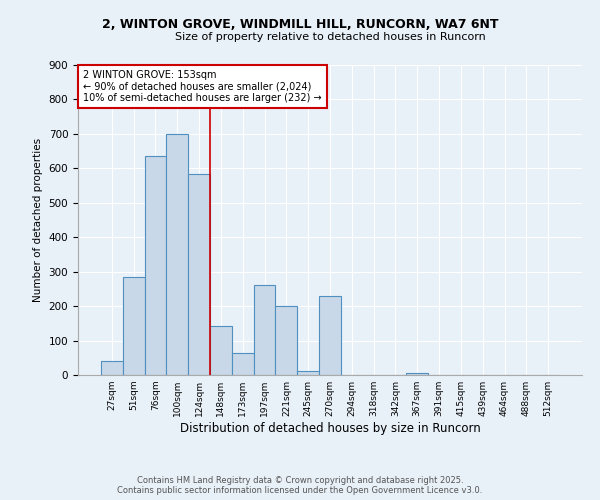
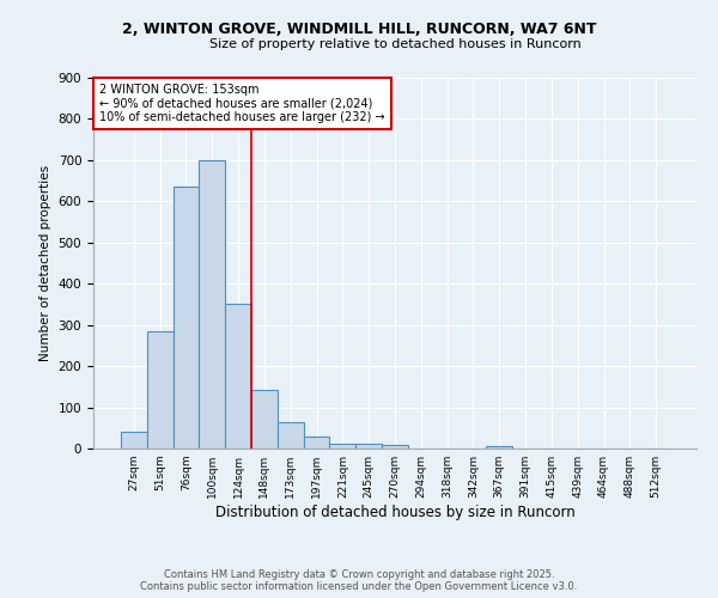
124sqm: 585 -> 350
197sqm: 260 -> 28
221sqm: 200 -> 12
270sqm: 230 -> 8
